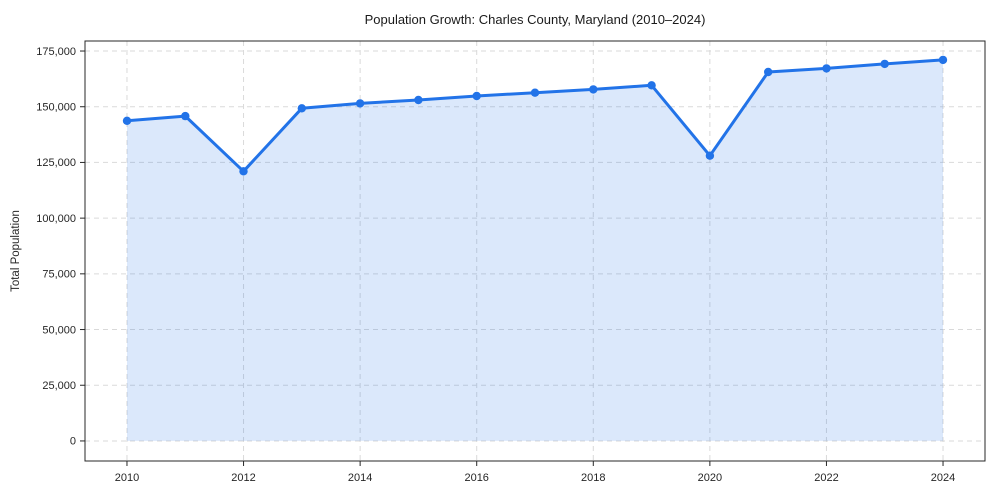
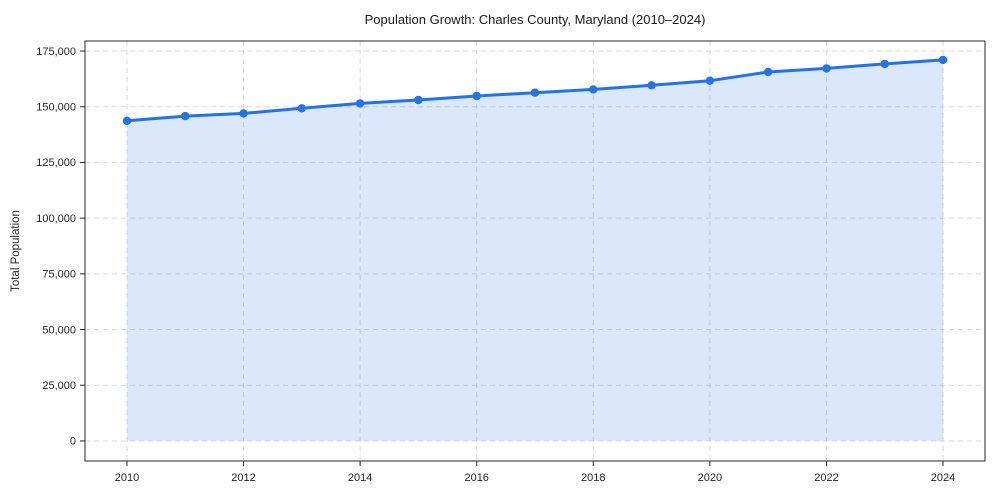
2012: 121000 -> 147000
2020: 128000 -> 162000
